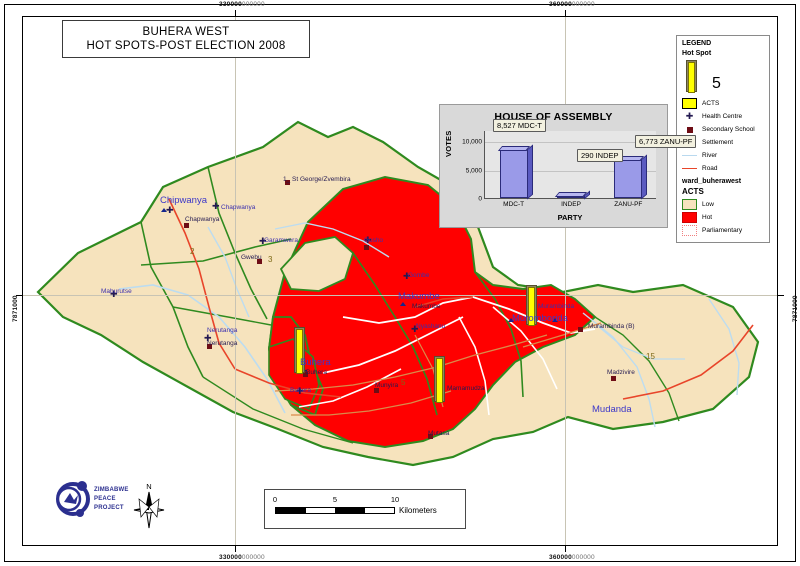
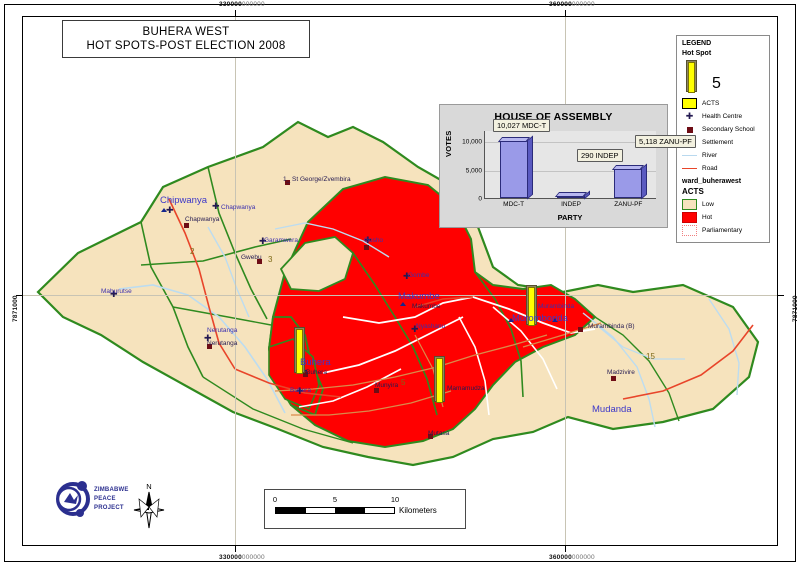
MDC-T: 8,527 -> 10,027
ZANU-PF: 6,773 -> 5,118
